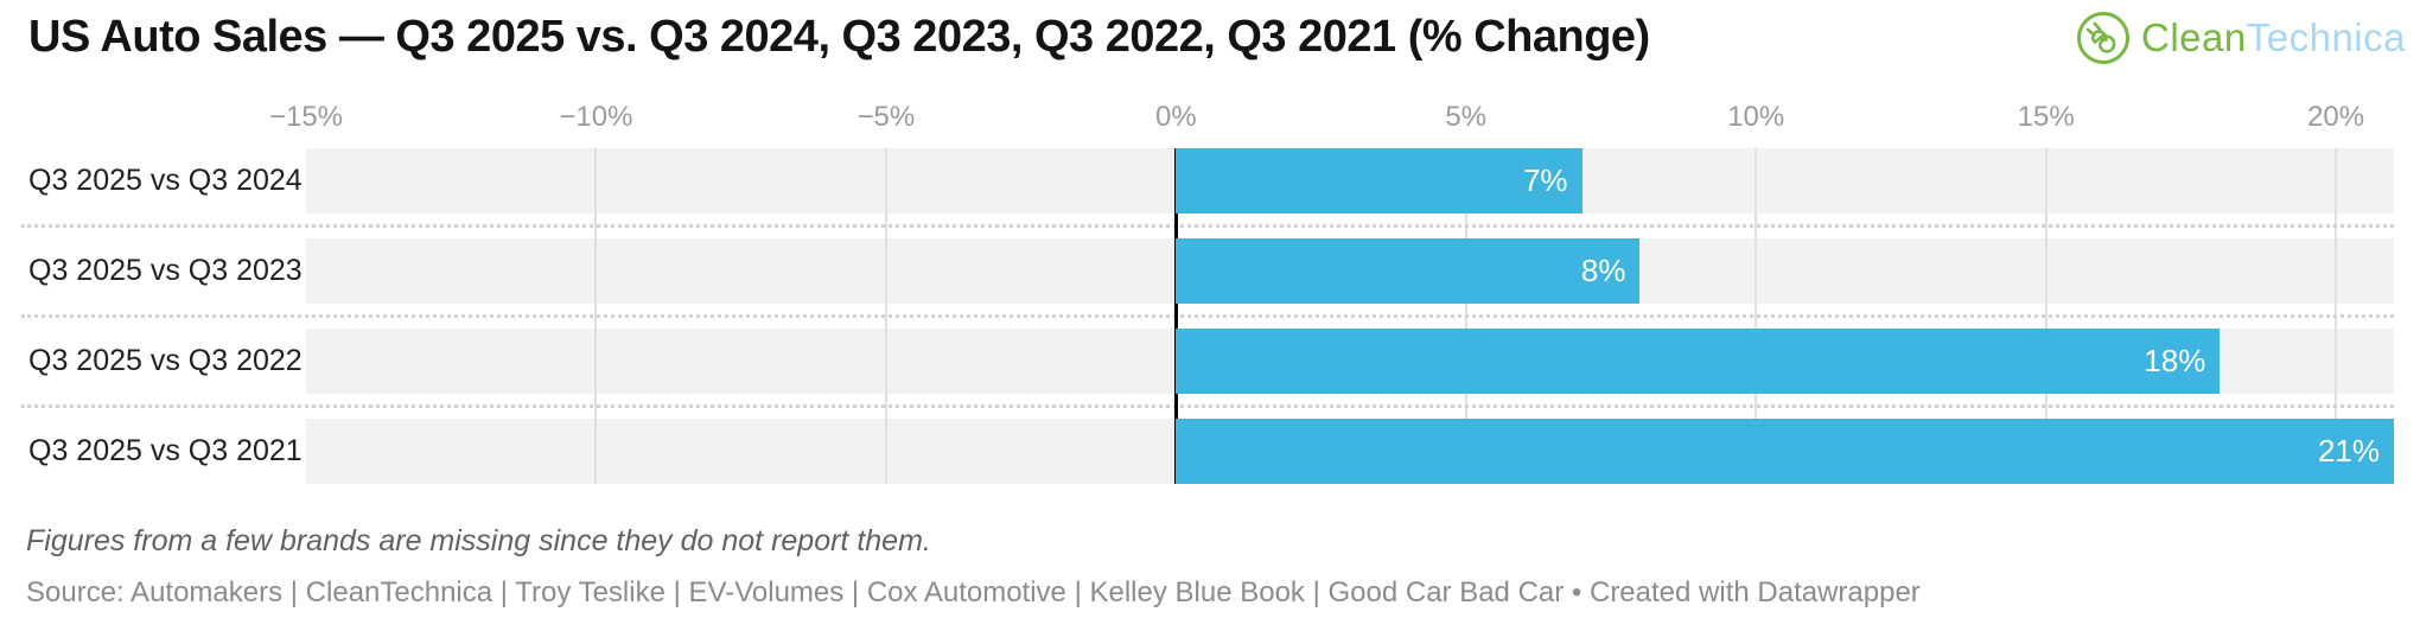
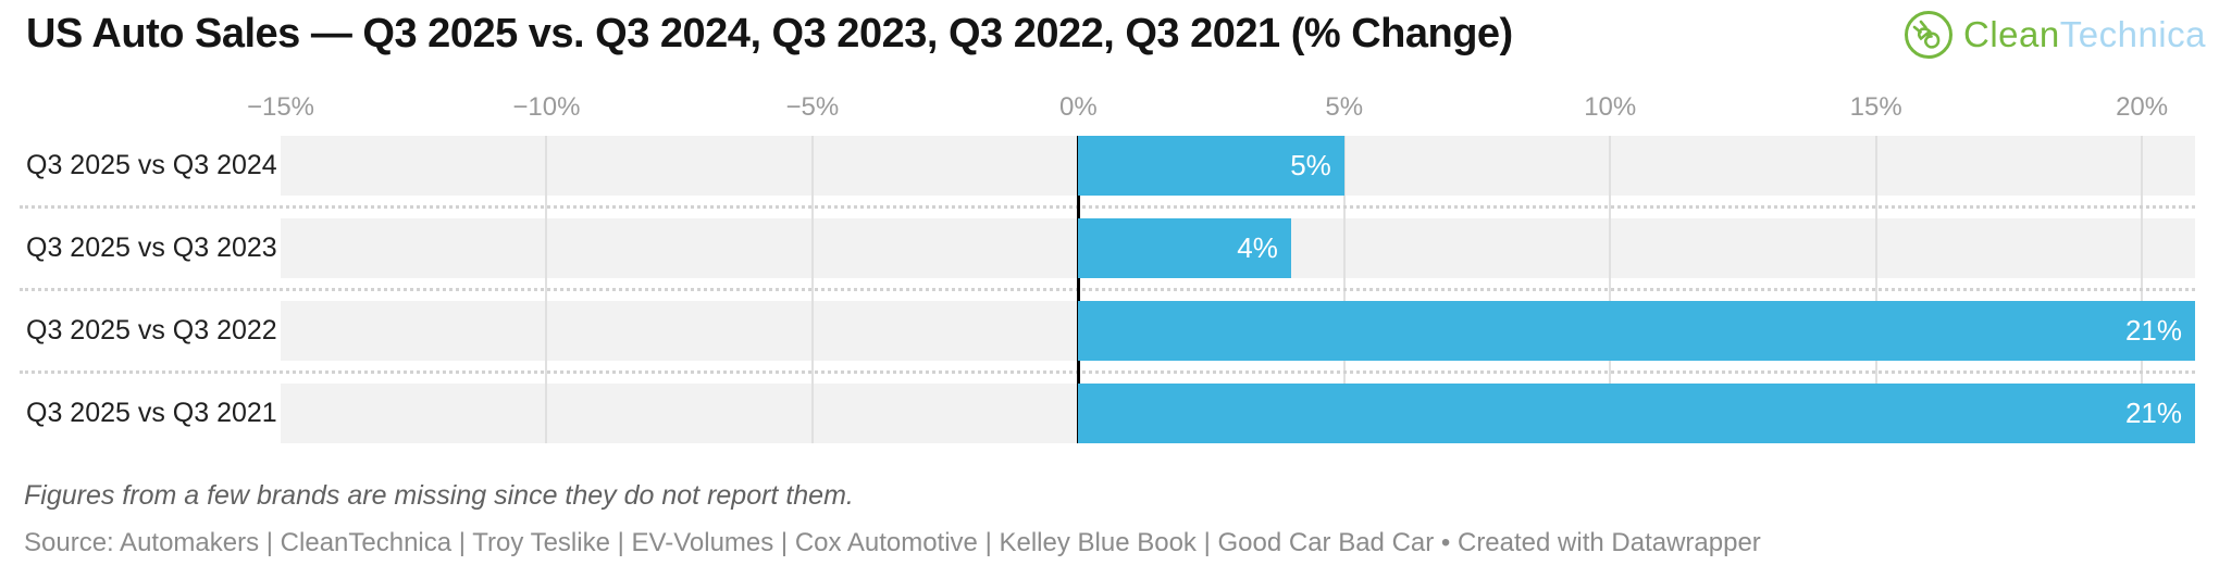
Q3 2025 vs Q3 2024: 7% -> 5%
Q3 2025 vs Q3 2023: 8% -> 4%
Q3 2025 vs Q3 2022: 18% -> 21%
